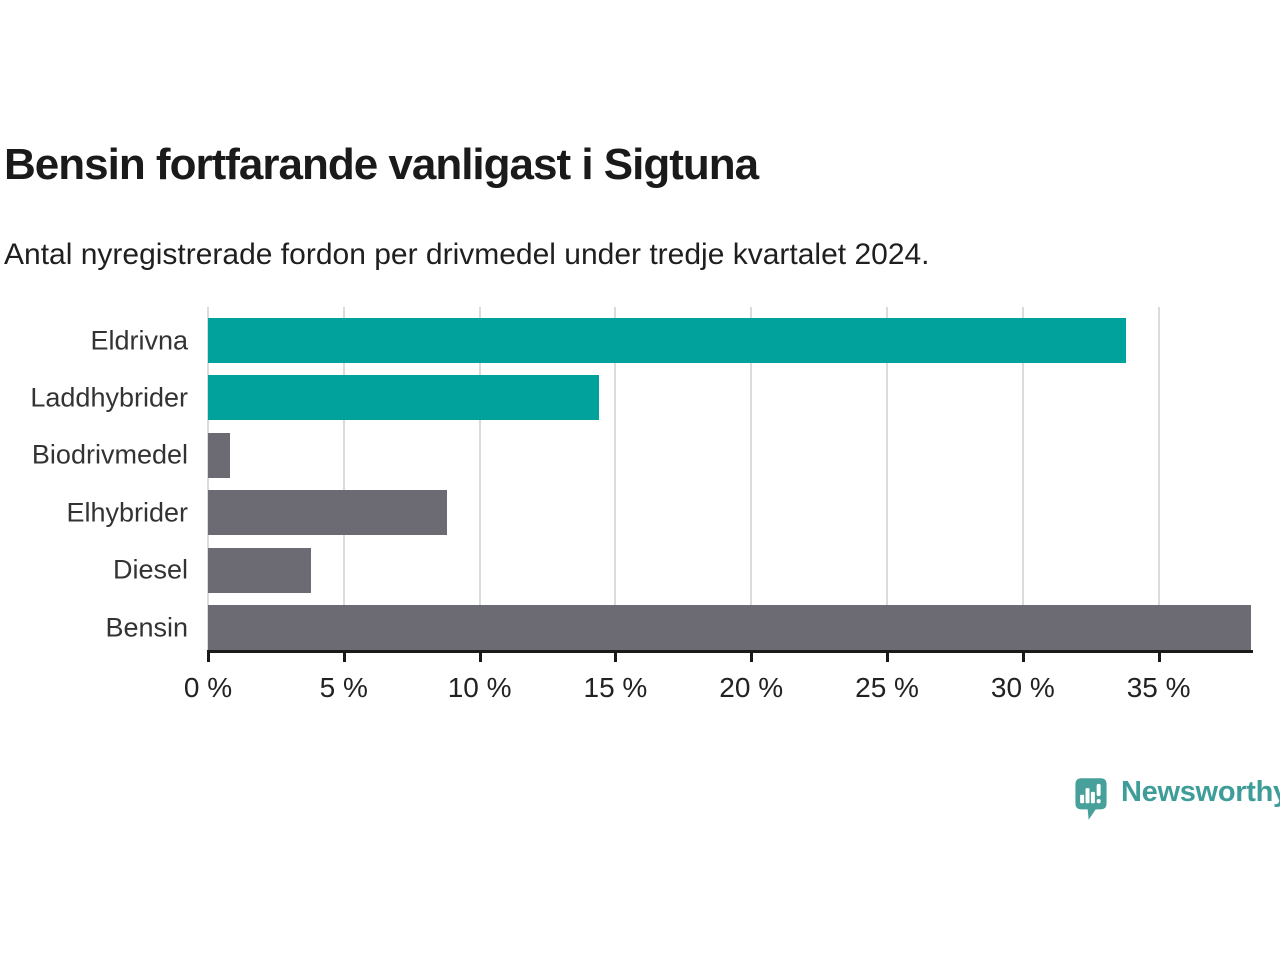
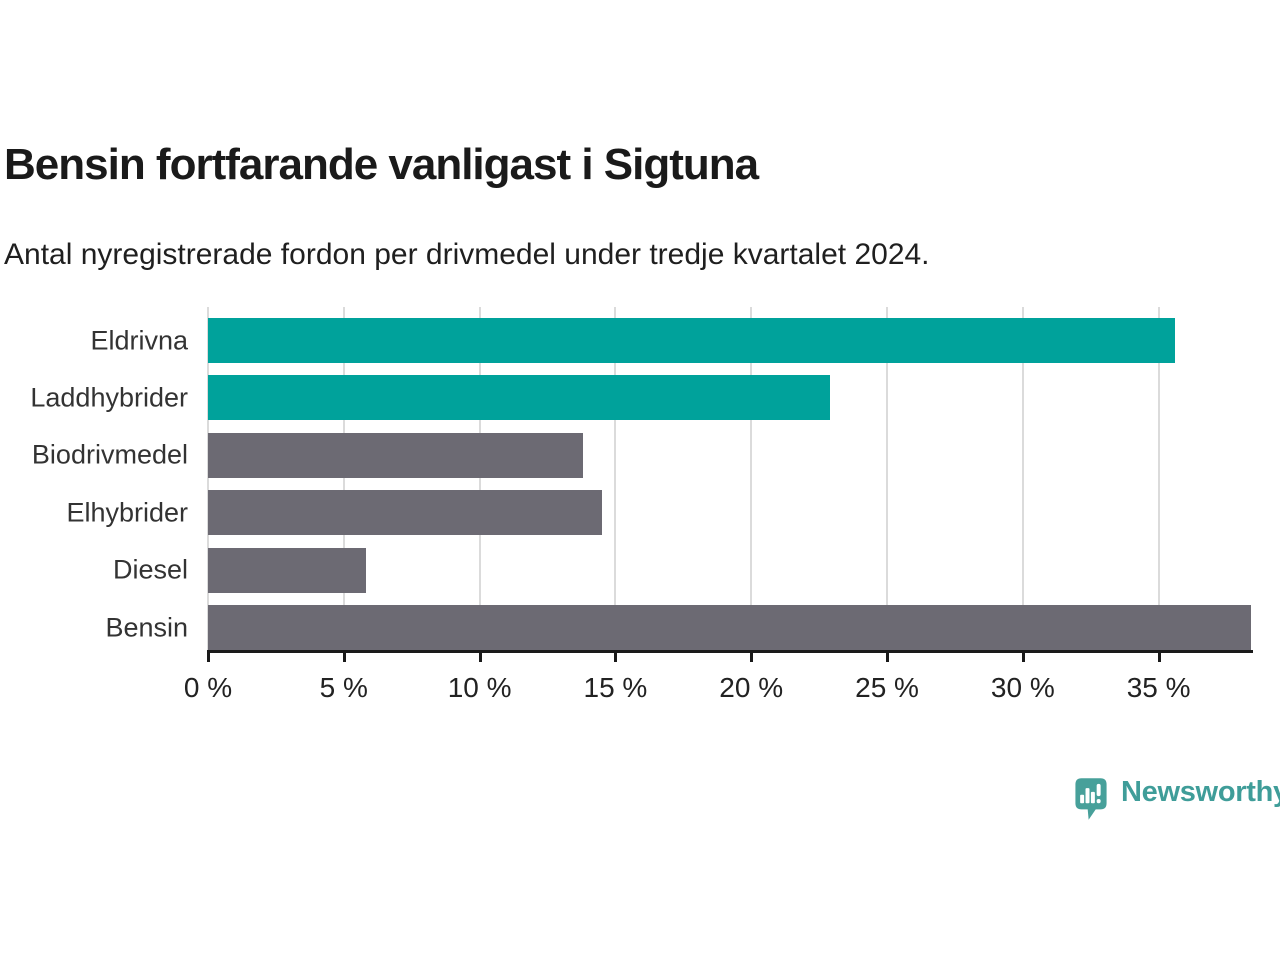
Eldrivna: 33.8% -> 35.6%
Laddhybrider: 14.4% -> 22.9%
Biodrivmedel: 0.8% -> 13.8%
Elhybrider: 8.8% -> 14.5%
Diesel: 3.8% -> 5.8%
